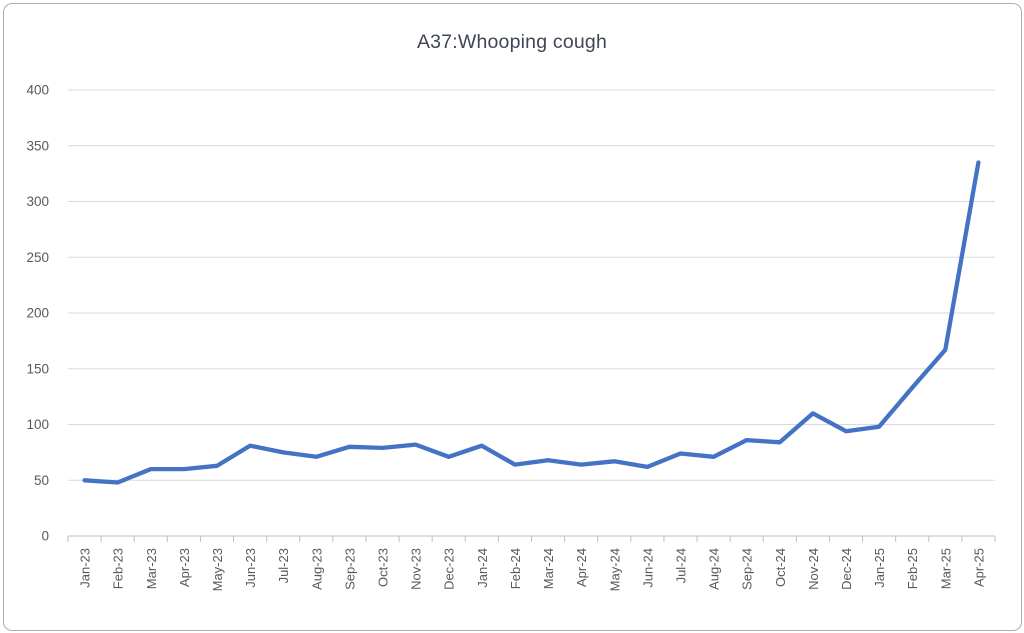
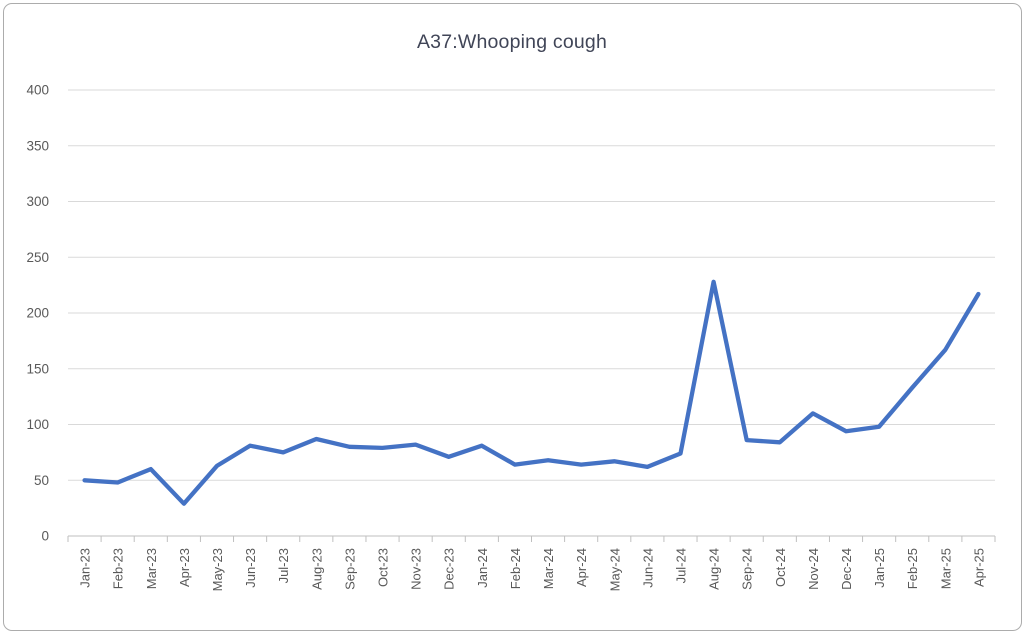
Apr-23: 60 -> 29
Aug-23: 71 -> 87
Aug-24: 71 -> 228
Apr-25: 335 -> 217
